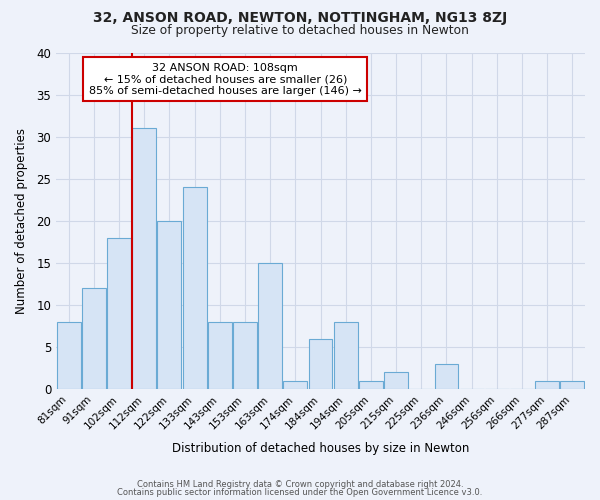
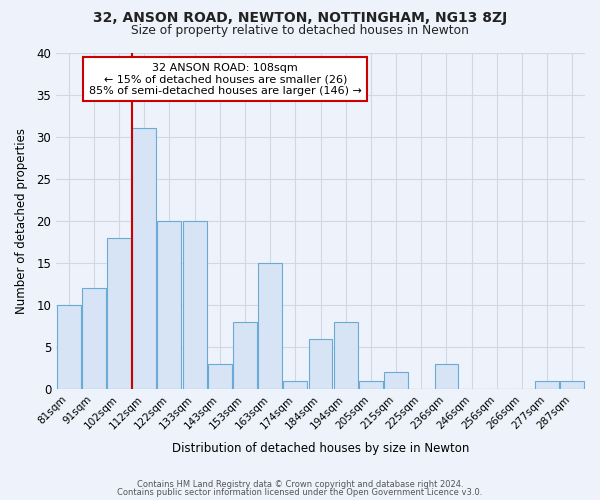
81sqm: 8 -> 10
133sqm: 24 -> 20
143sqm: 8 -> 3
